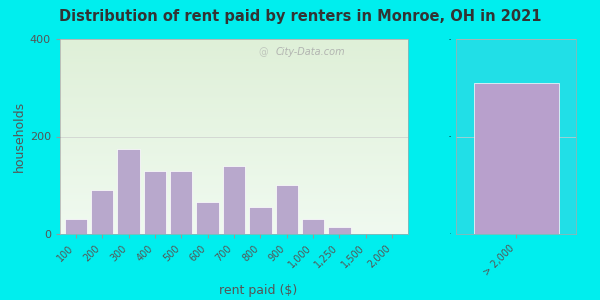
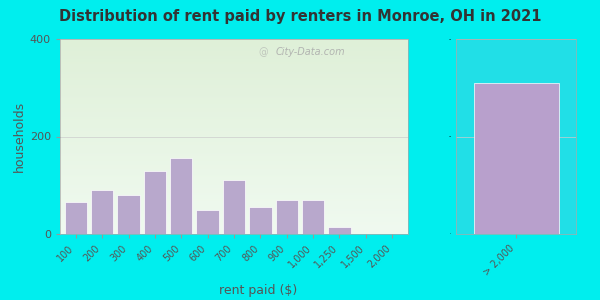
100: 30 -> 65
300: 175 -> 80
500: 130 -> 155
600: 65 -> 50
700: 140 -> 110
900: 100 -> 70
1,000: 30 -> 70
